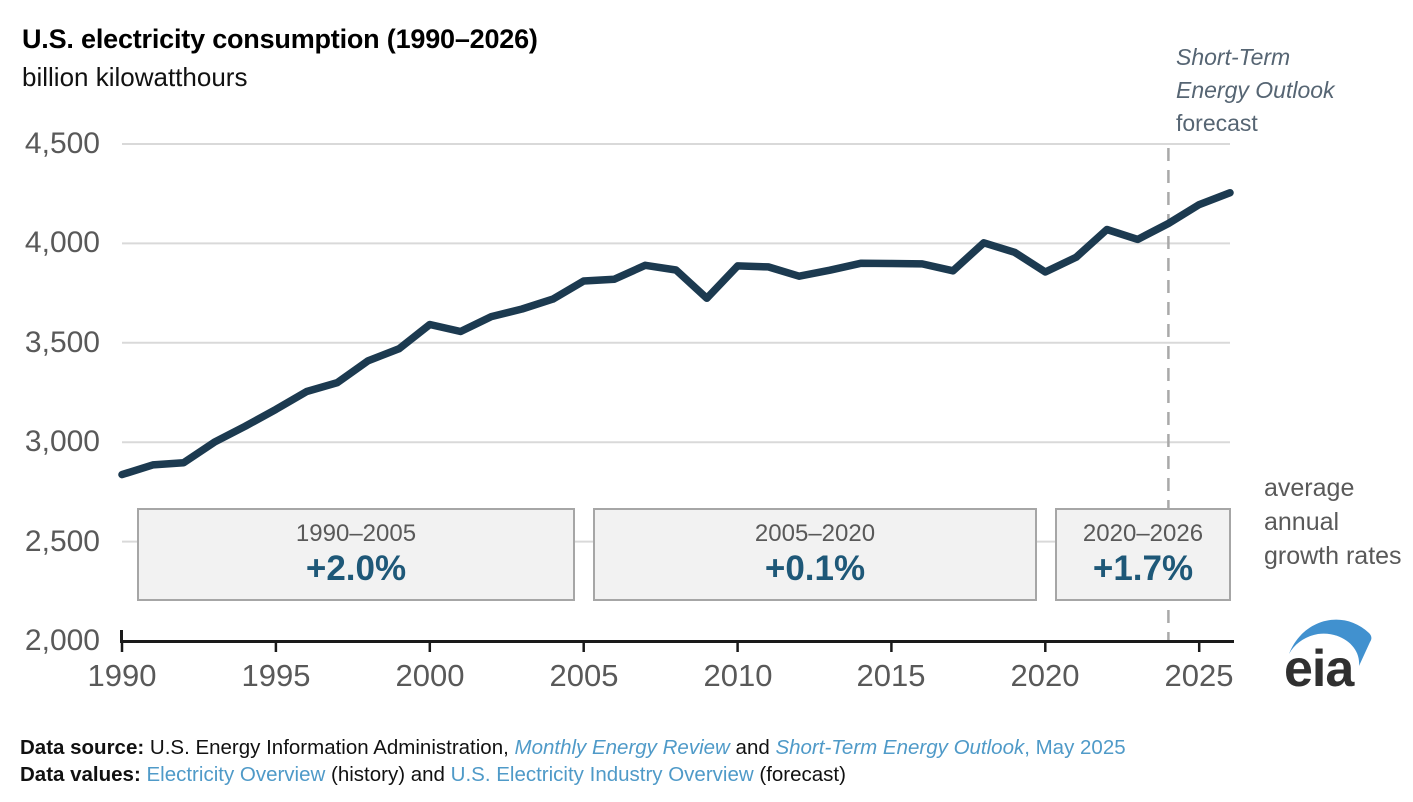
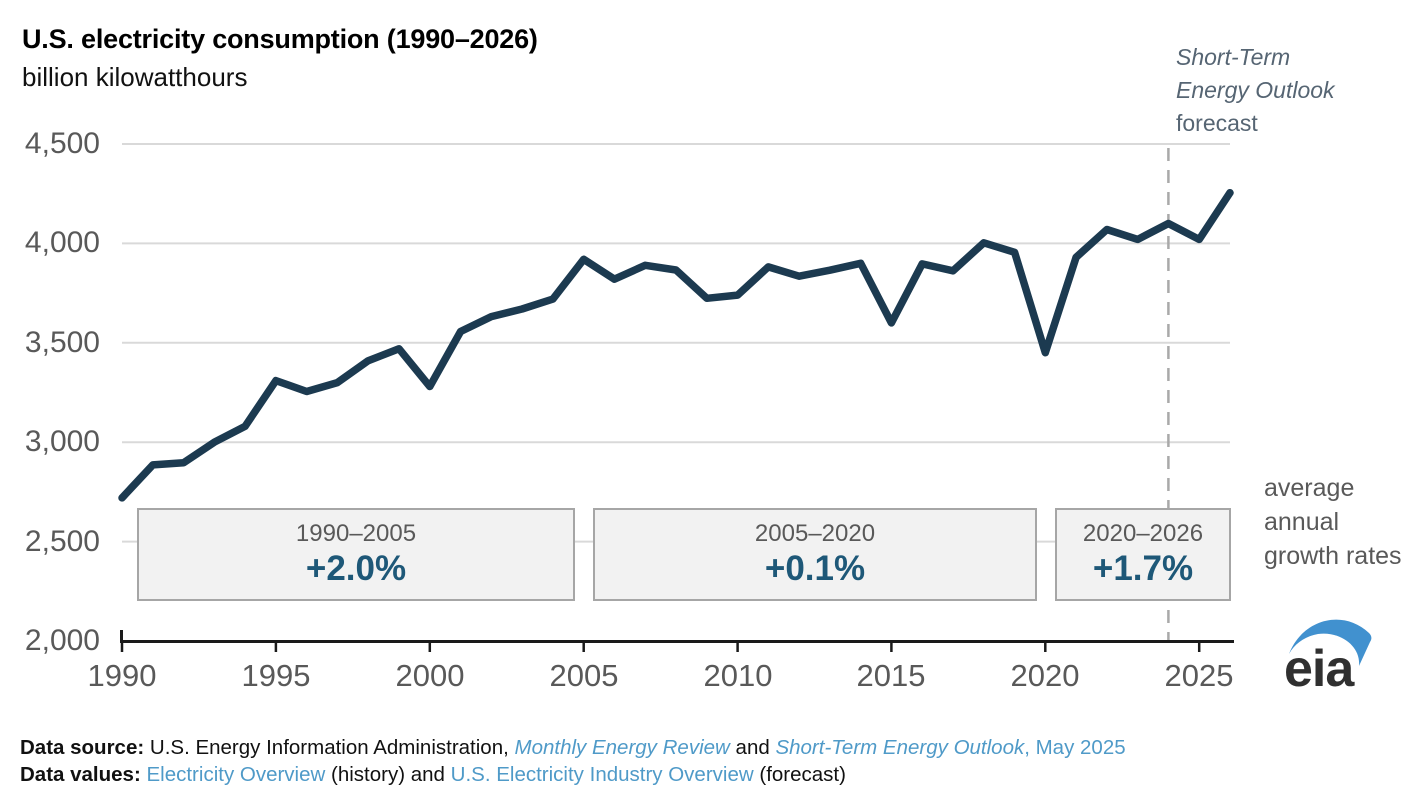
1990: 2840 -> 2720
1995: 3160 -> 3310
2000: 3590 -> 3280
2005: 3810 -> 3920
2010: 3890 -> 3740
2015: 3900 -> 3600
2020: 3860 -> 3450
2025: 4200 -> 4020
